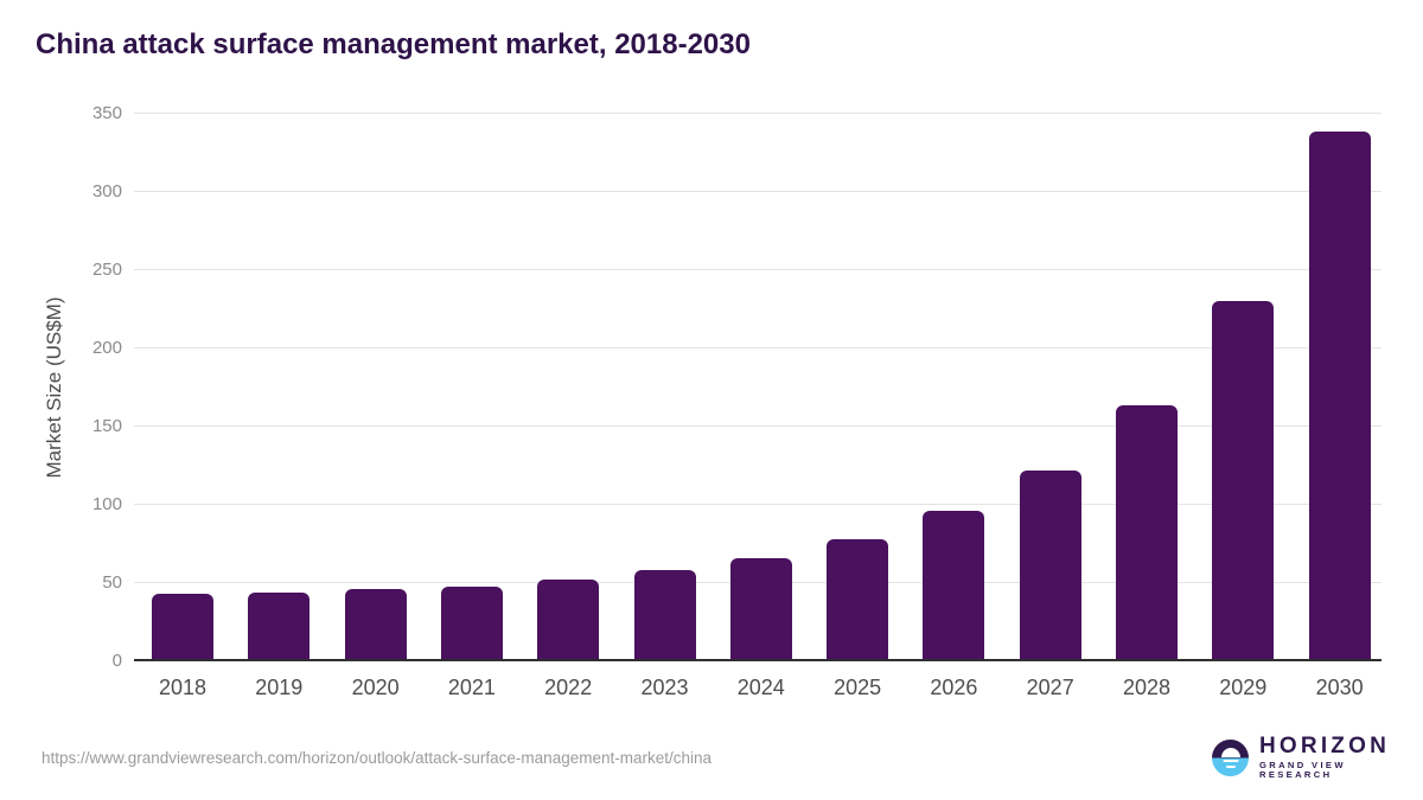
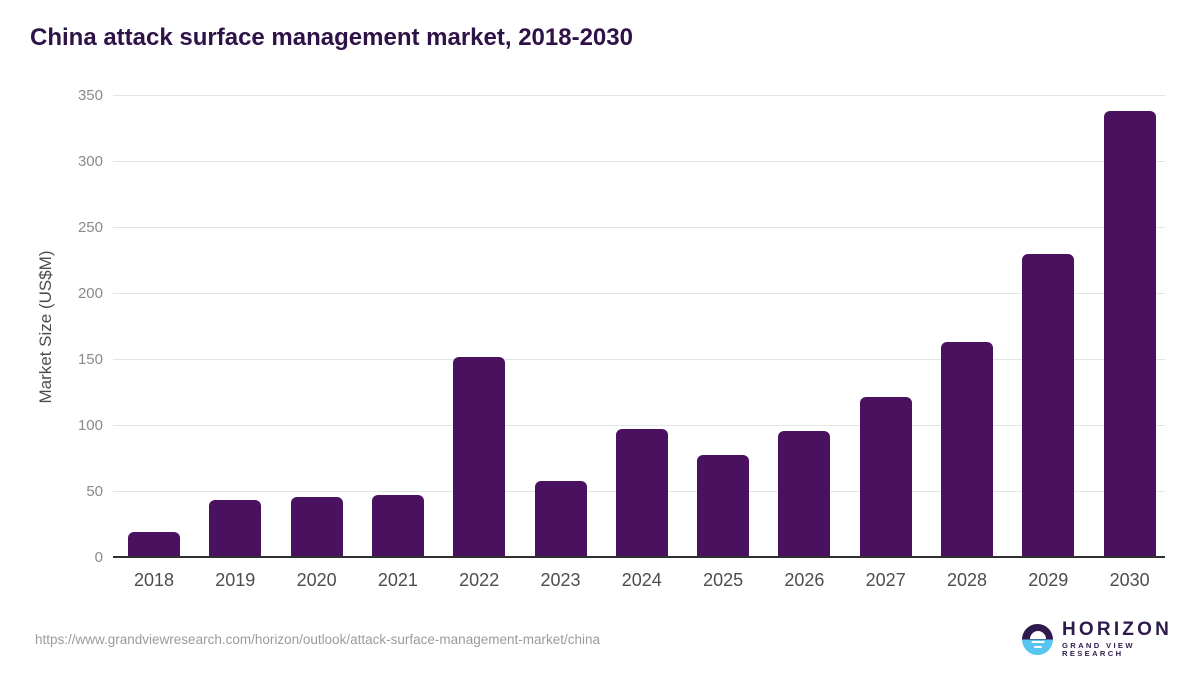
2018: 43 -> 20
2022: 52 -> 152
2024: 66 -> 98
